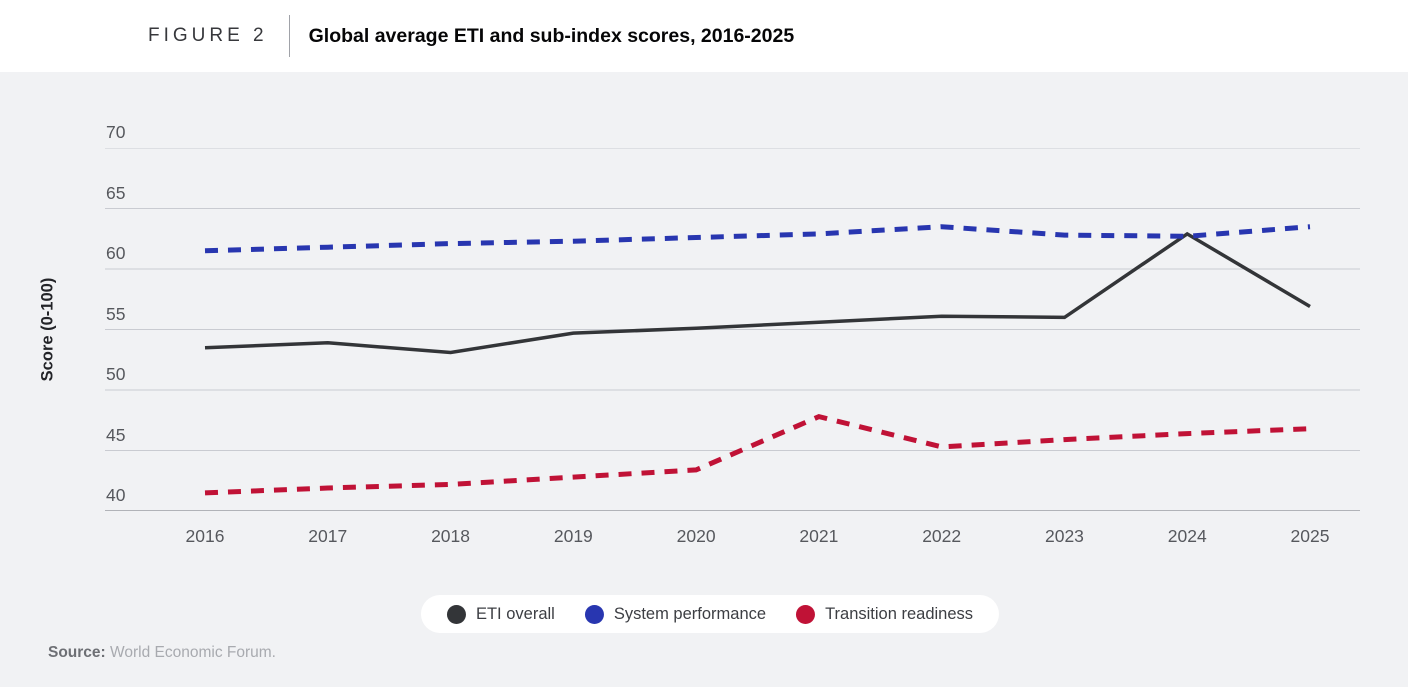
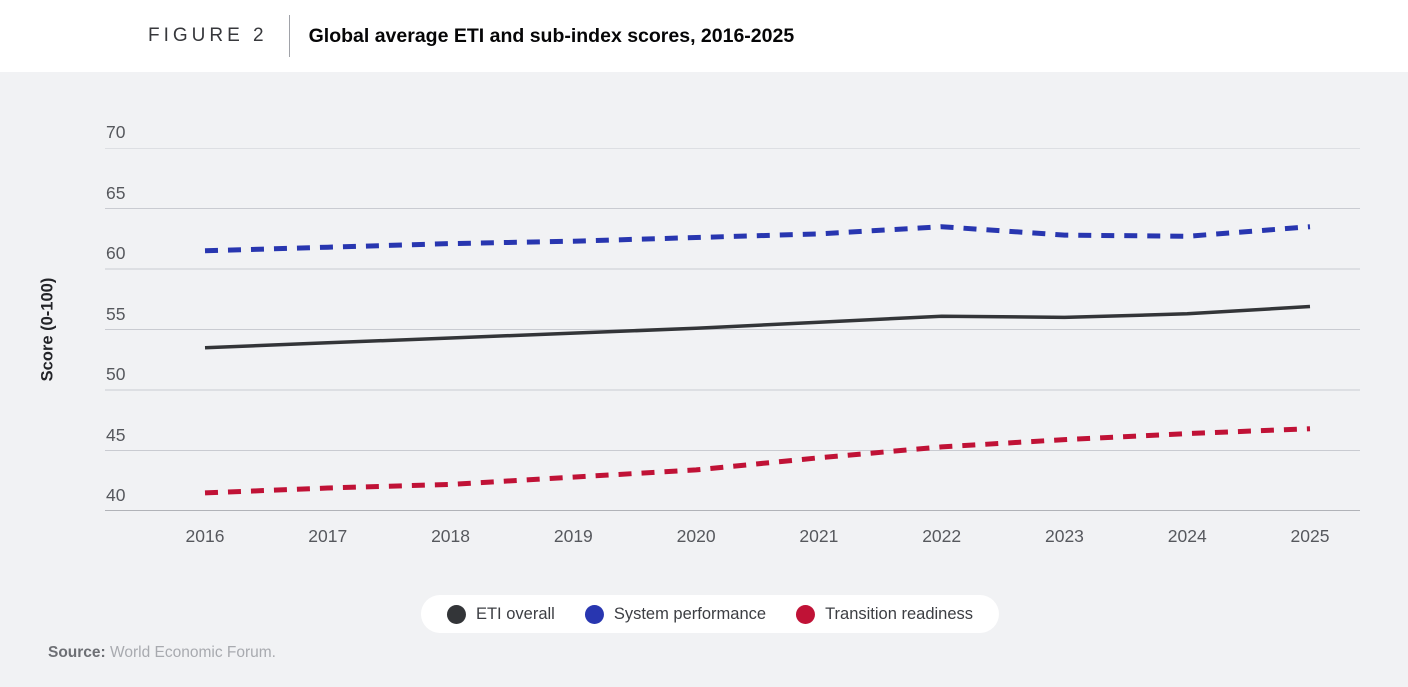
ETI overall/2018: 53.1 -> 54.3
Transition readiness/2021: 47.8 -> 44.4
ETI overall/2024: 62.9 -> 56.3
